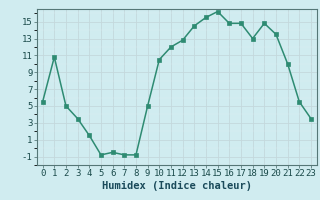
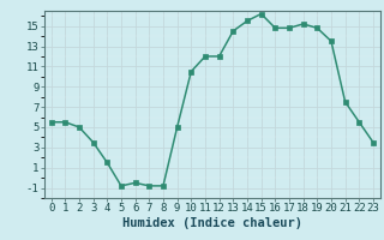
1: 10.8 -> 5.5
12: 12.8 -> 12.0
18: 13.0 -> 15.2
21: 10.0 -> 7.5
